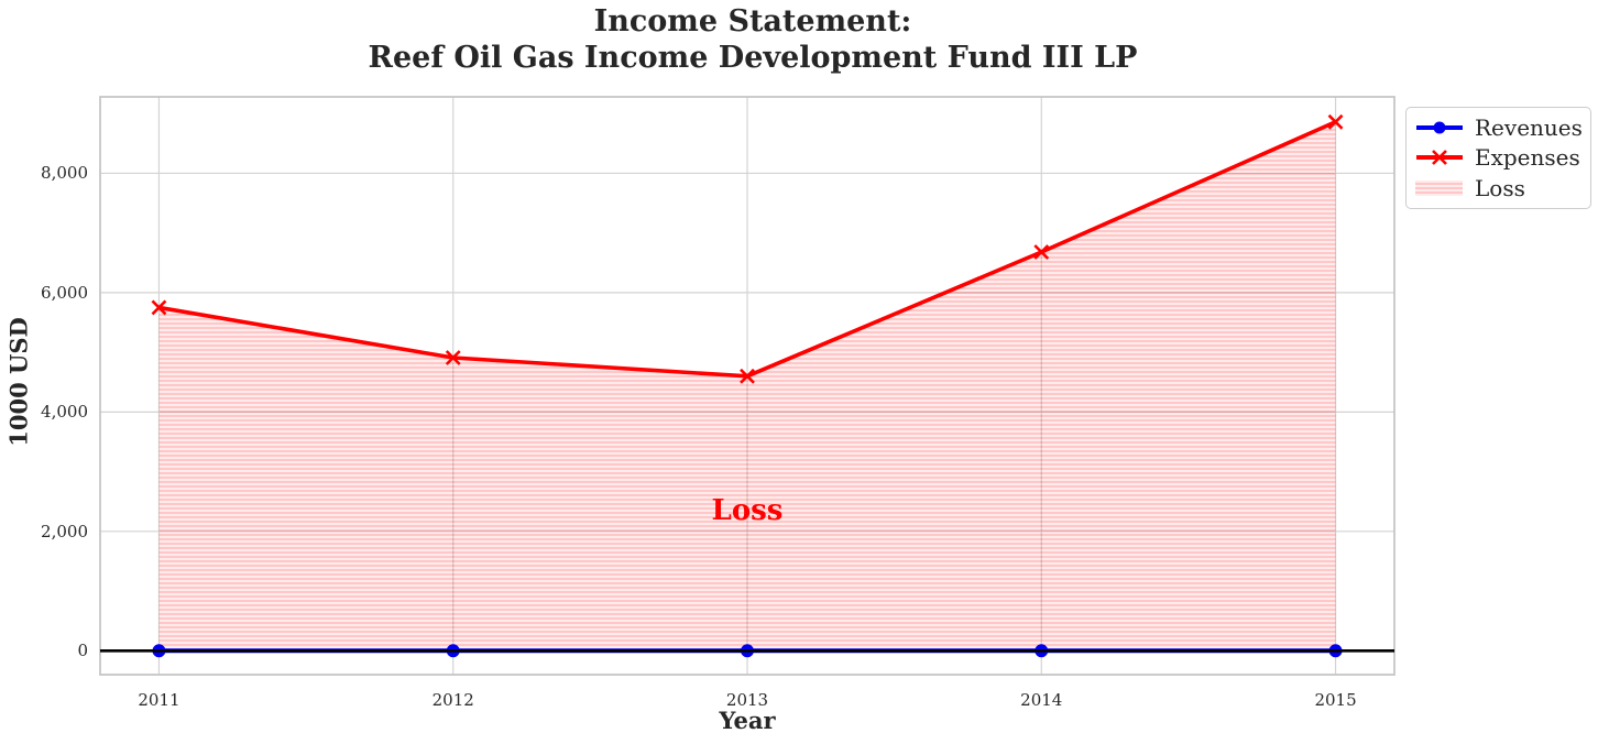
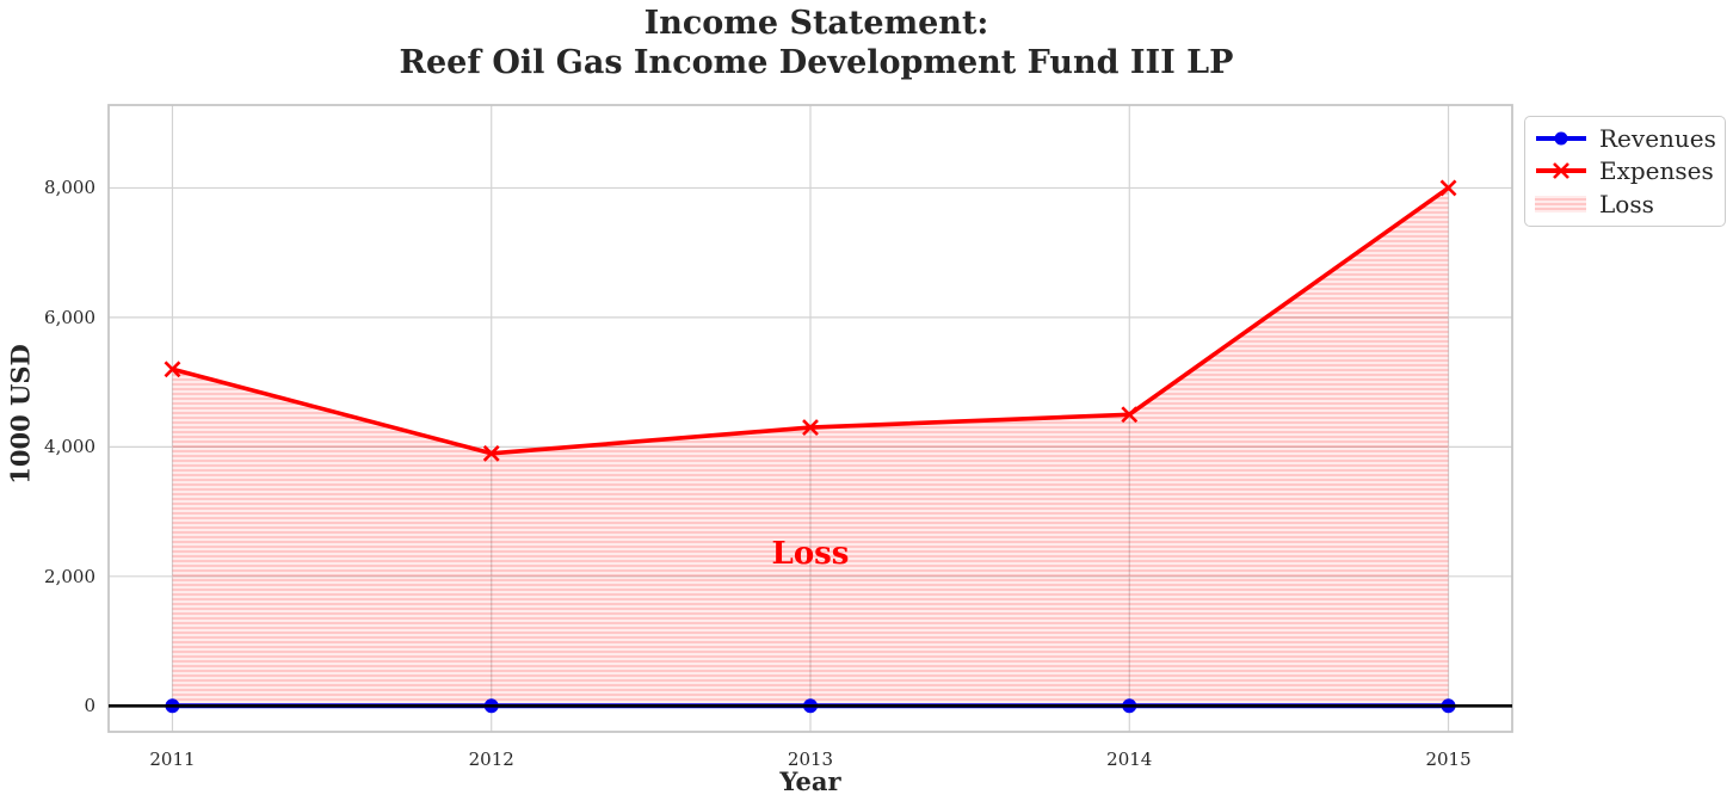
Expenses/2011: 5800 -> 5200
Expenses/2012: 4900 -> 3900
Expenses/2013: 4600 -> 4300
Expenses/2014: 6700 -> 4500
Expenses/2015: 8900 -> 8000
